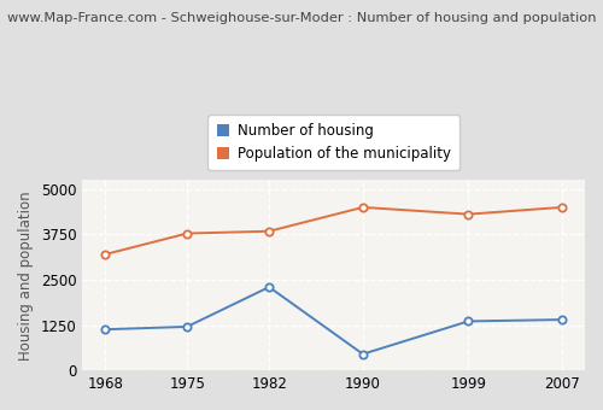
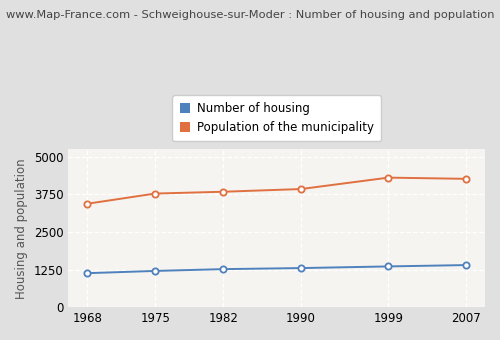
Population of the municipality/1968: 3200 -> 3440
Number of housing/1982: 2300 -> 1260
Number of housing/1990: 450 -> 1300
Population of the municipality/1990: 4500 -> 3930
Population of the municipality/2007: 4500 -> 4270
